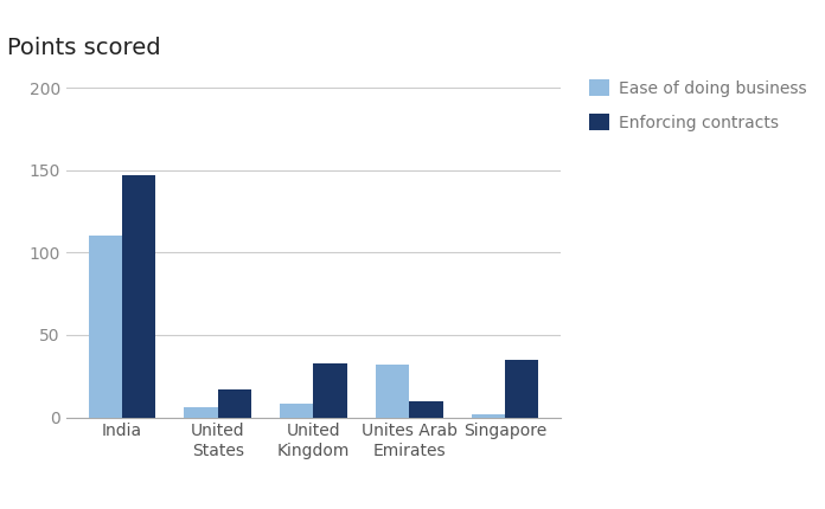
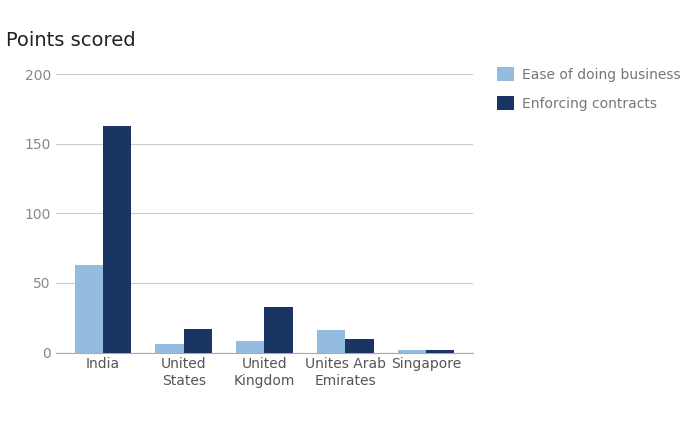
Ease of doing business/India: 110 -> 63
Enforcing contracts/India: 147 -> 163
Ease of doing business/Unites Arab Emirates: 32 -> 16
Enforcing contracts/Singapore: 35 -> 2
